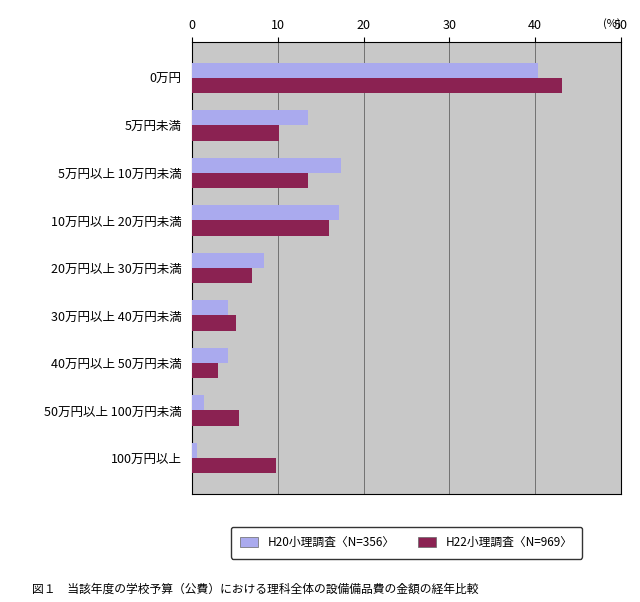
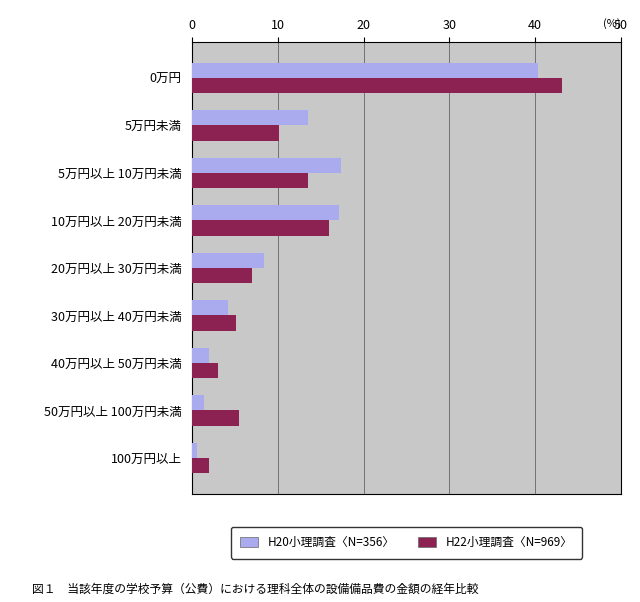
H20小理調査〈N=356〉/40万円以上 50万円未満: 4.2 -> 2.0
H22小理調査〈N=969〉/100万円以上: 9.8 -> 2.0
